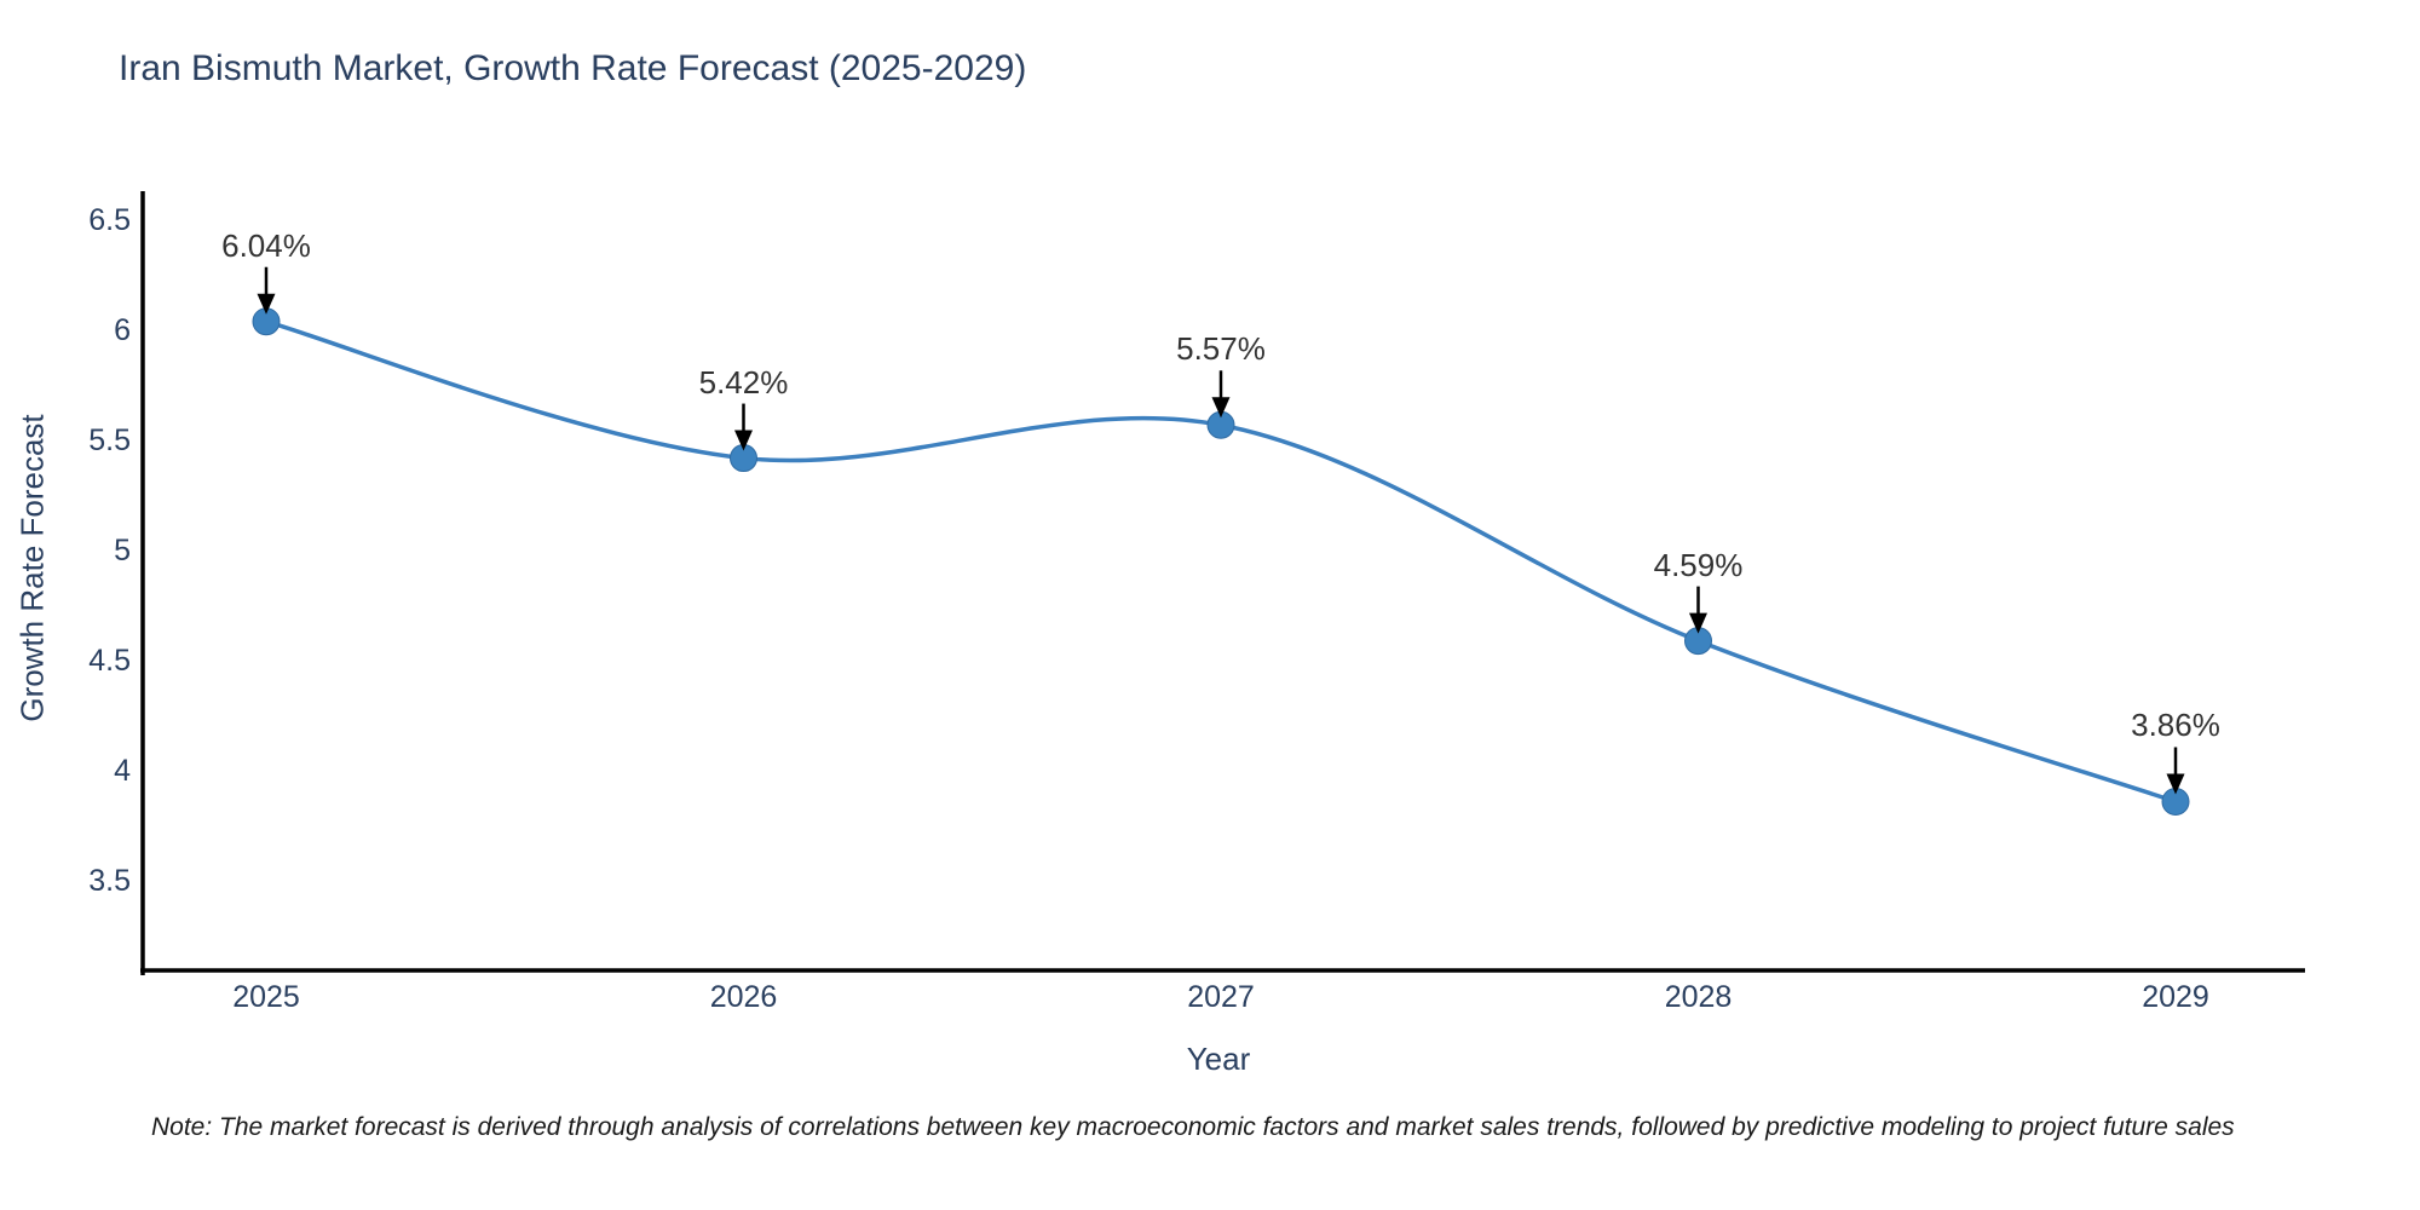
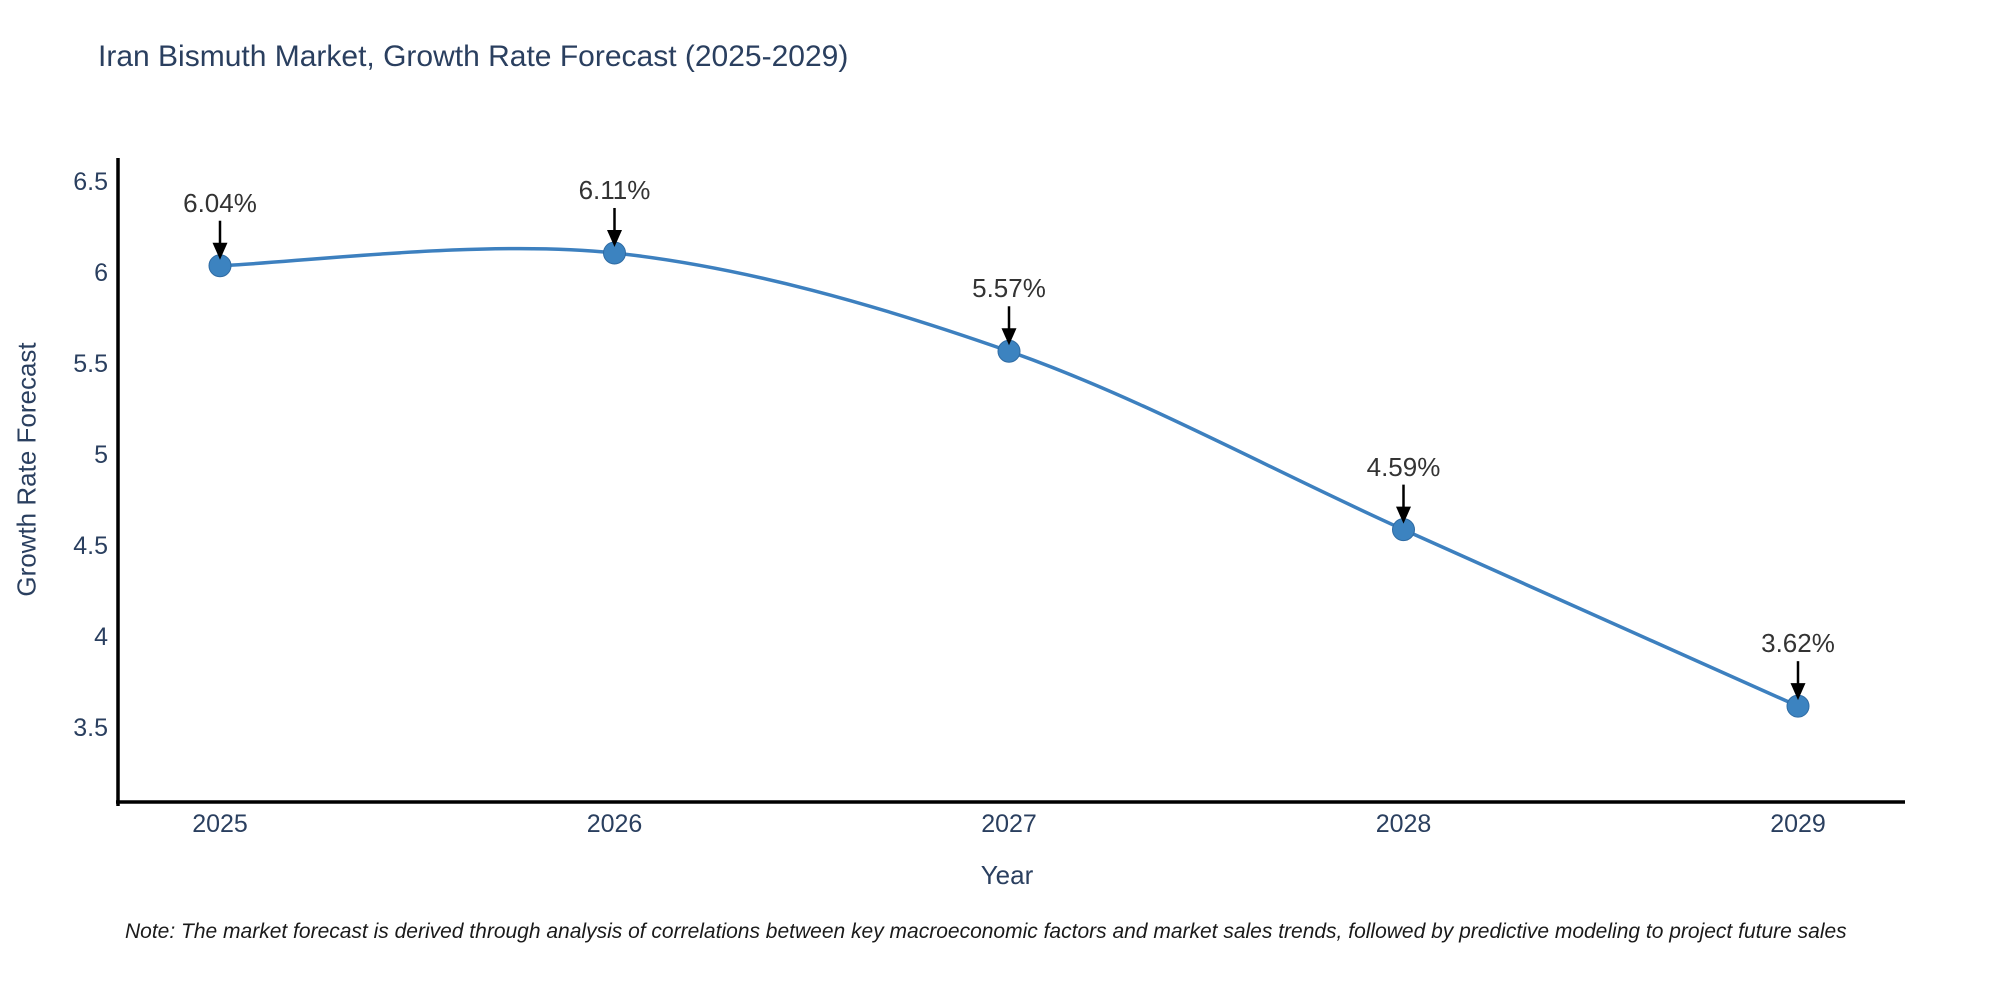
2026: 5.42% -> 6.11%
2029: 3.86% -> 3.62%
